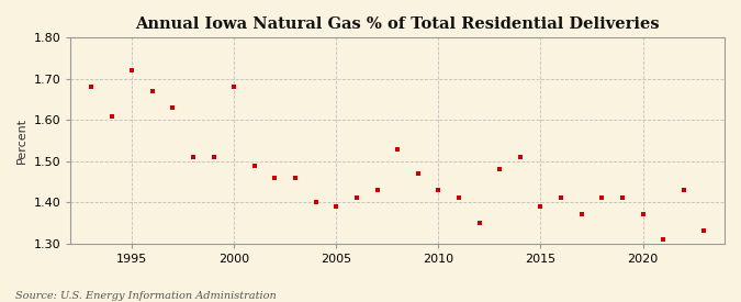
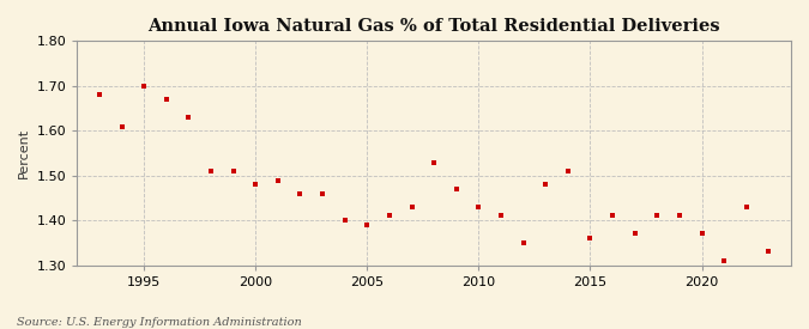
1995: 1.72 -> 1.70
2000: 1.68 -> 1.48
2015: 1.39 -> 1.36
